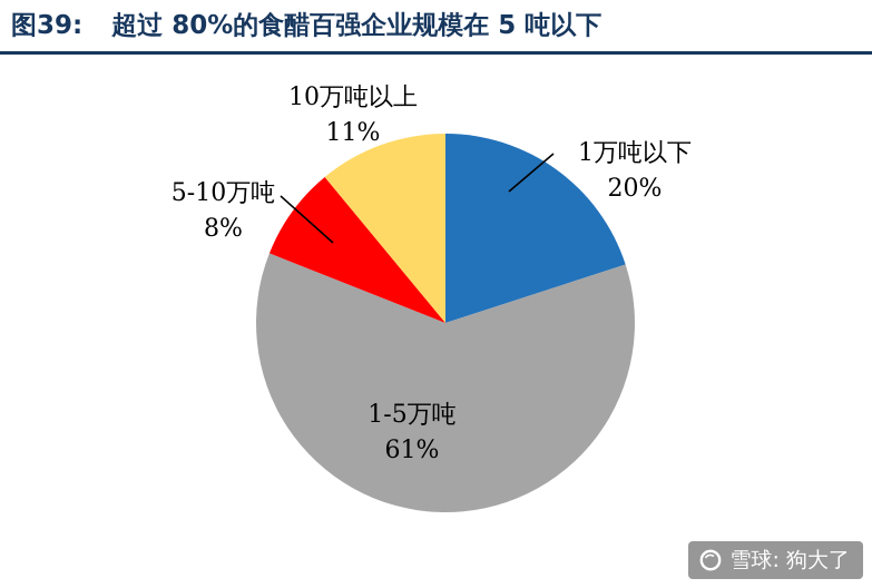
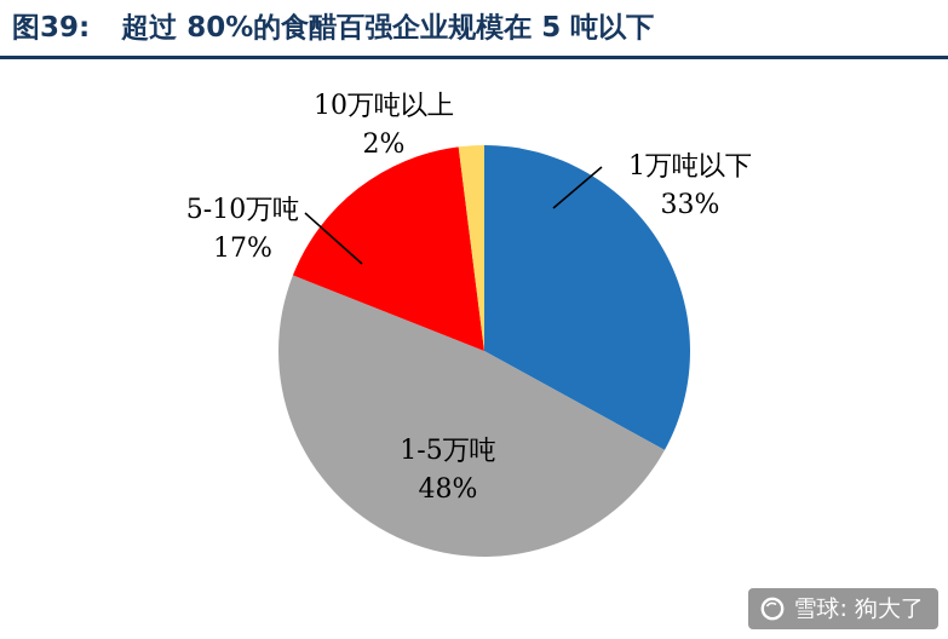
1万吨以下: 20% -> 33%
1-5万吨: 61% -> 48%
5-10万吨: 8% -> 17%
10万吨以上: 11% -> 2%
